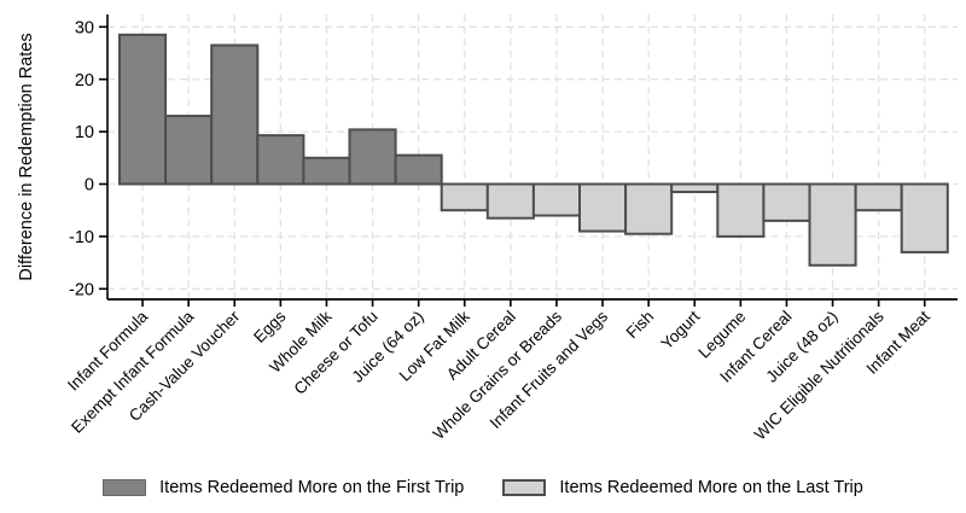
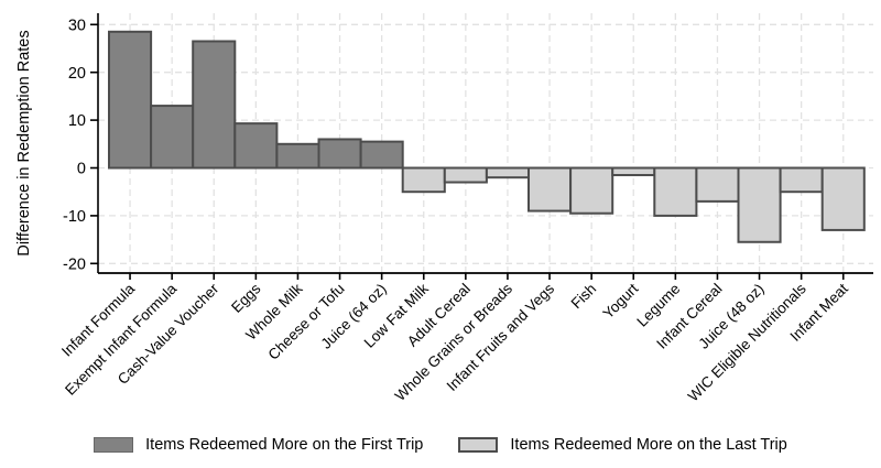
Cheese or Tofu: 10 -> 6
Adult Cereal: -6 -> -3
Whole Grains or Breads: -6 -> -2
